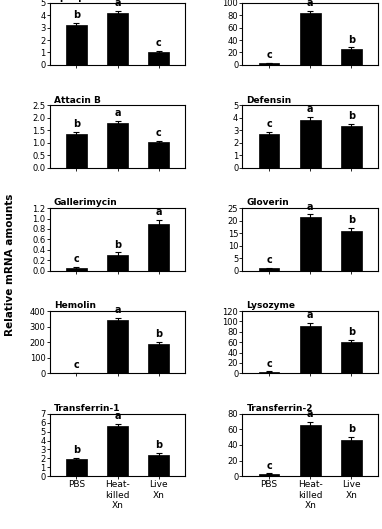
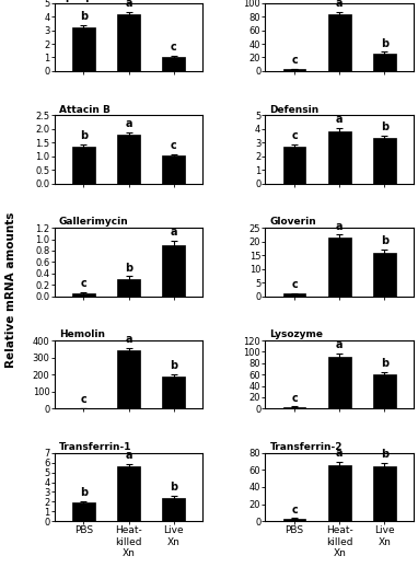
Transferrin-2/Live Xn: 46 -> 64
